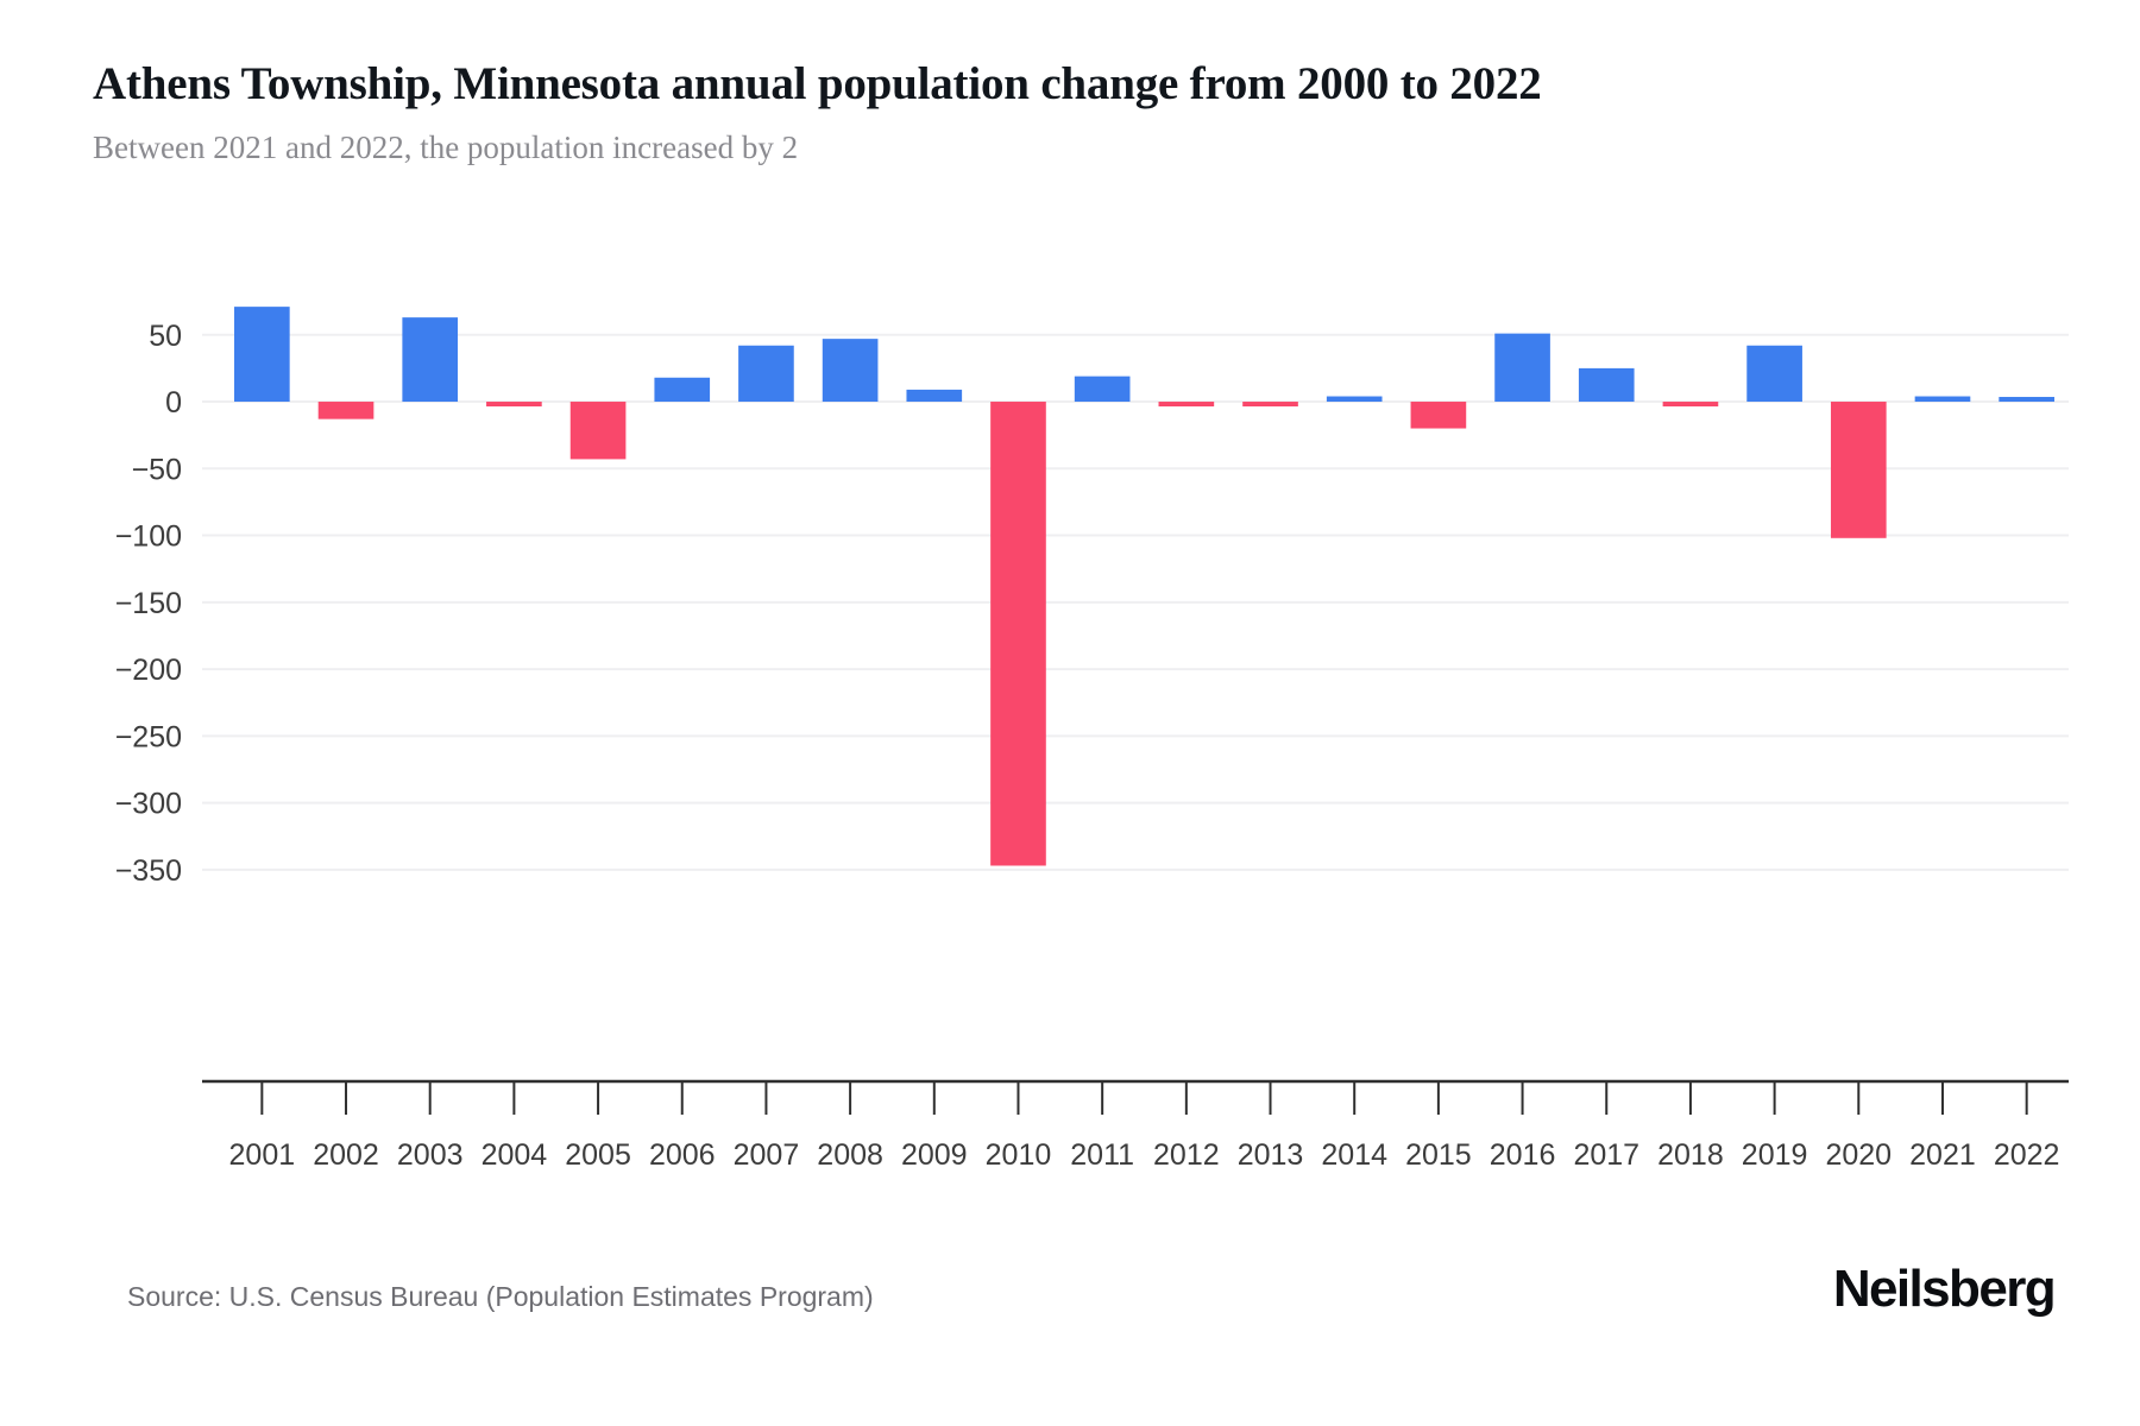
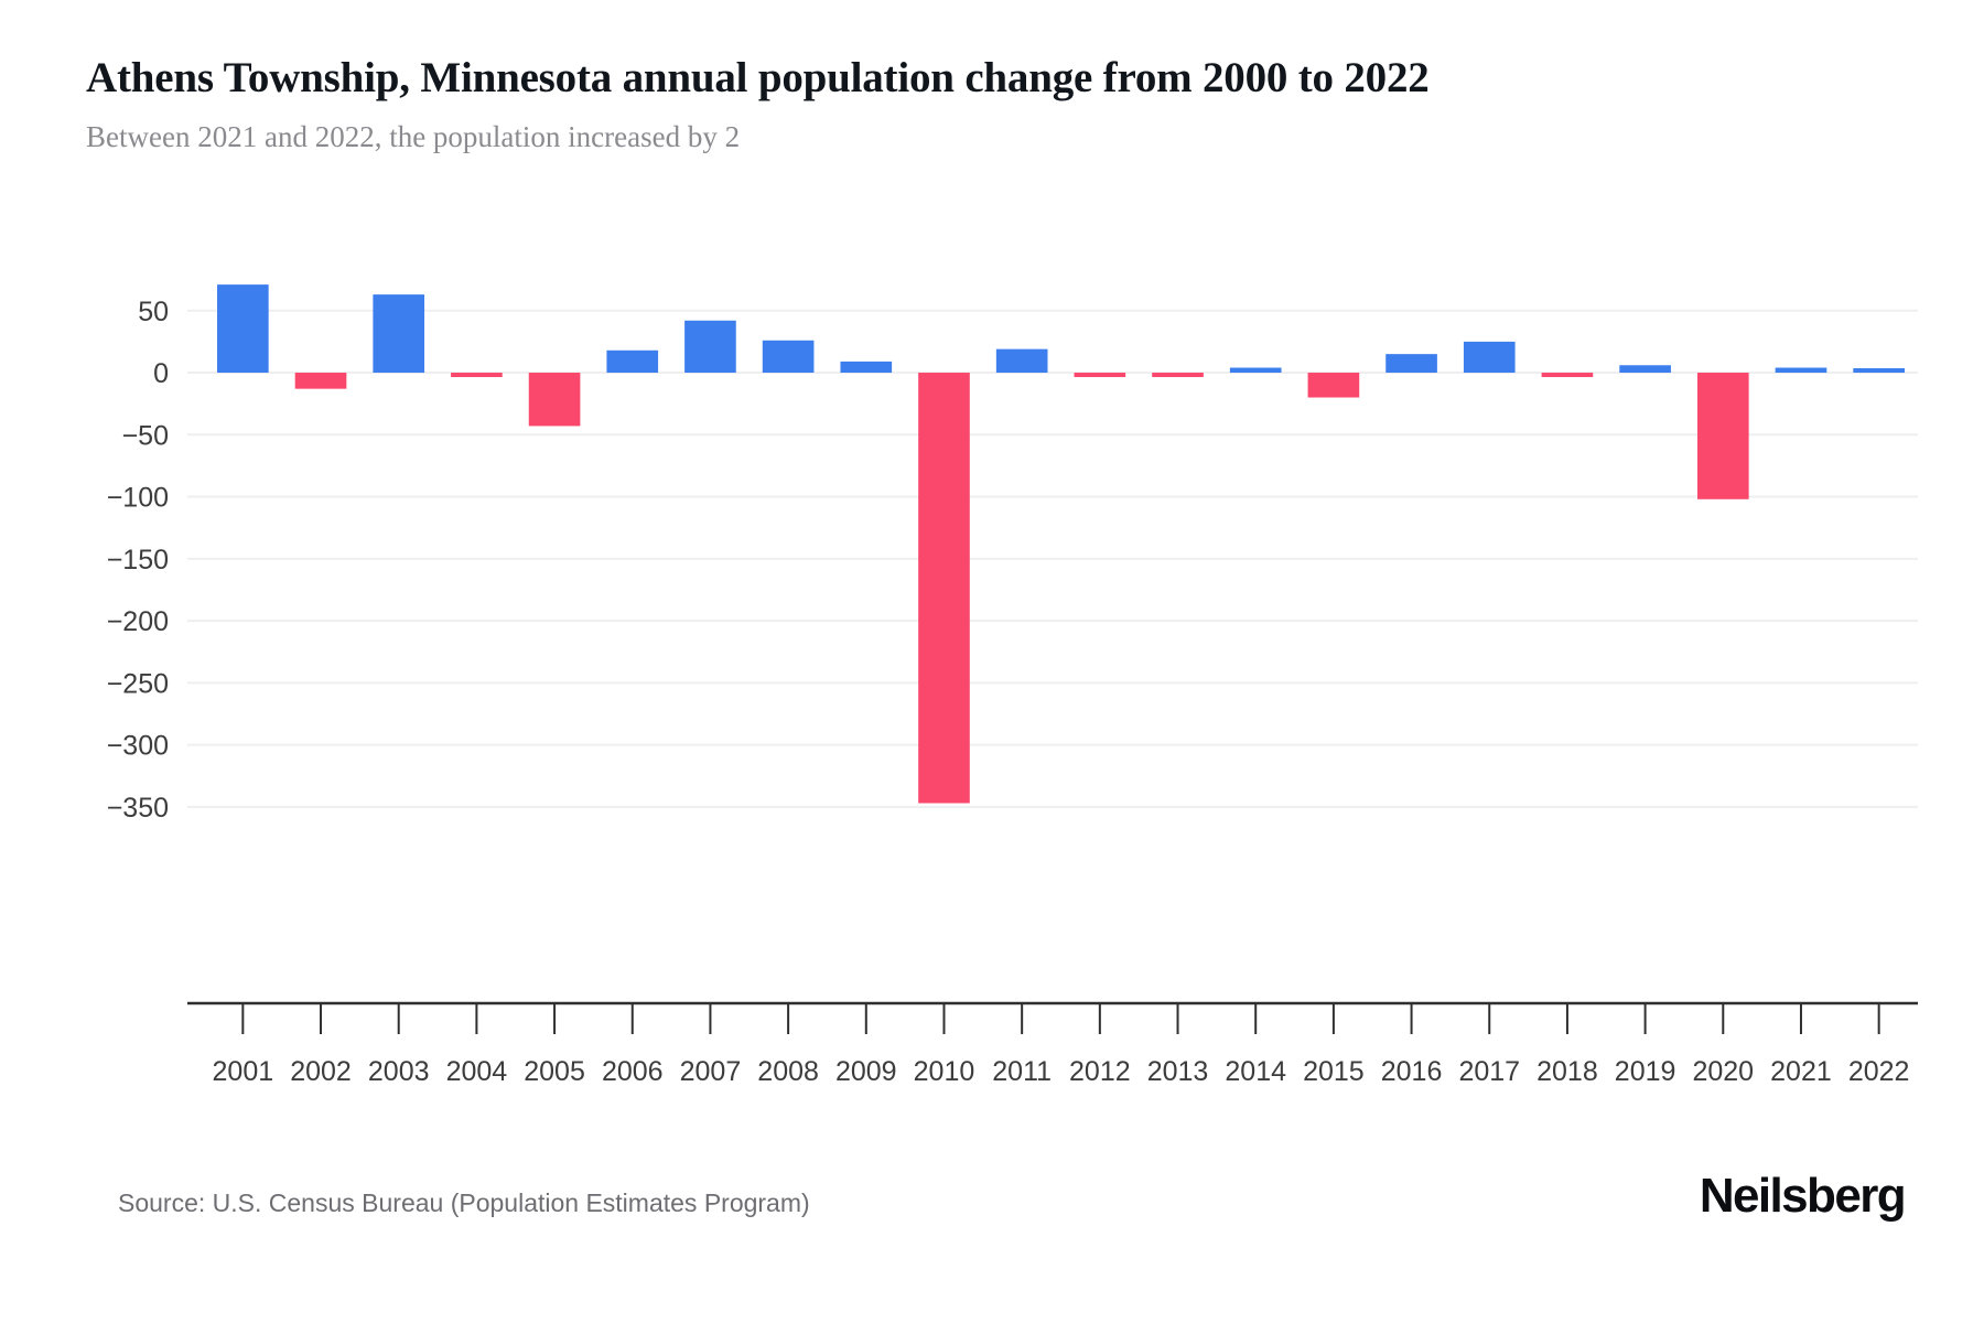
2008: 47 -> 26
2016: 51 -> 15
2019: 42 -> 6
